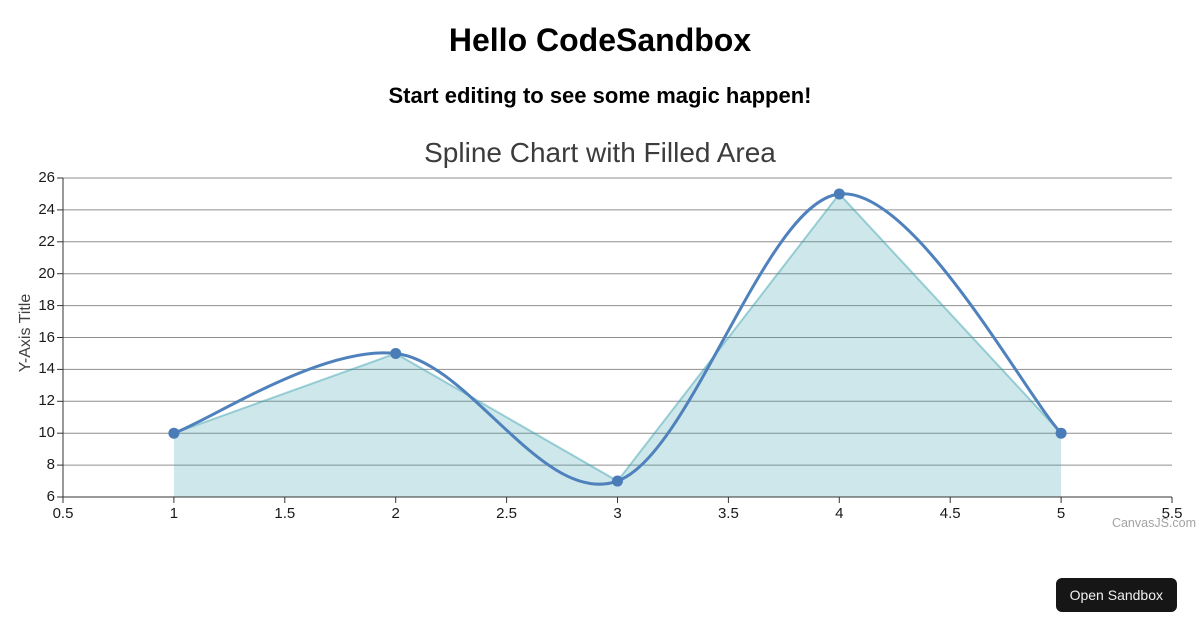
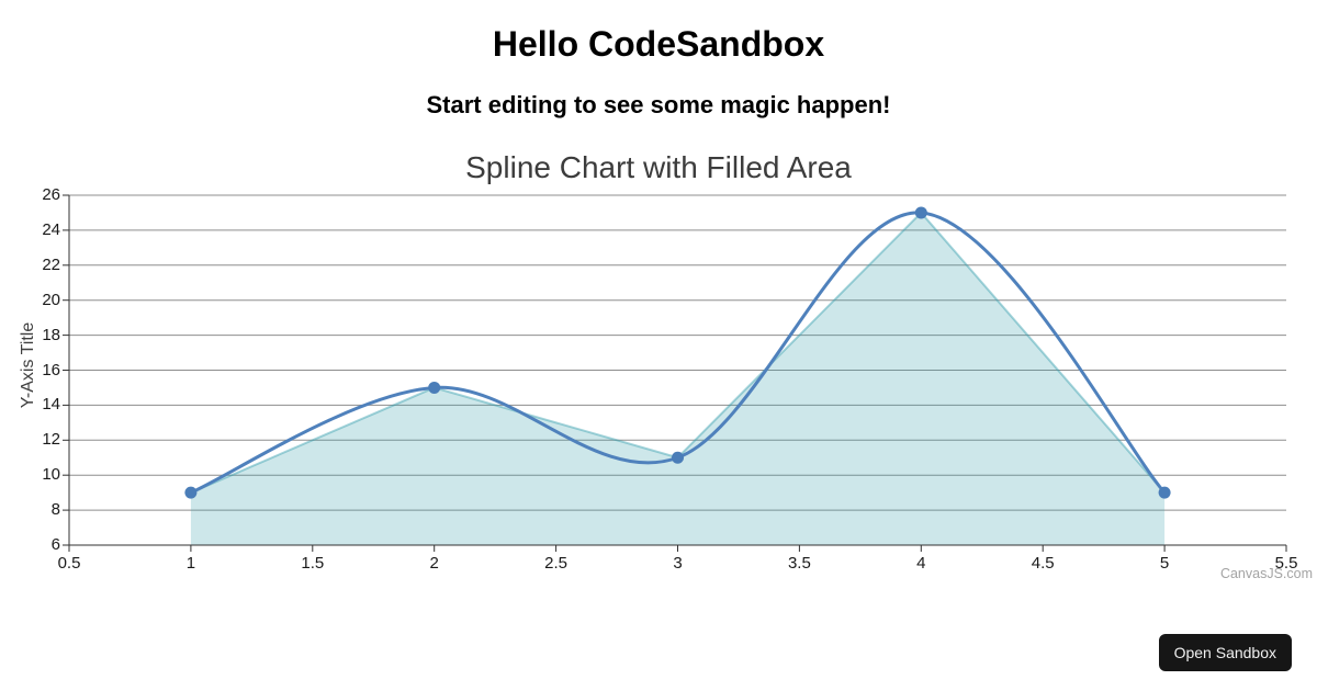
1: 10 -> 9
3: 7 -> 11
5: 10 -> 9
